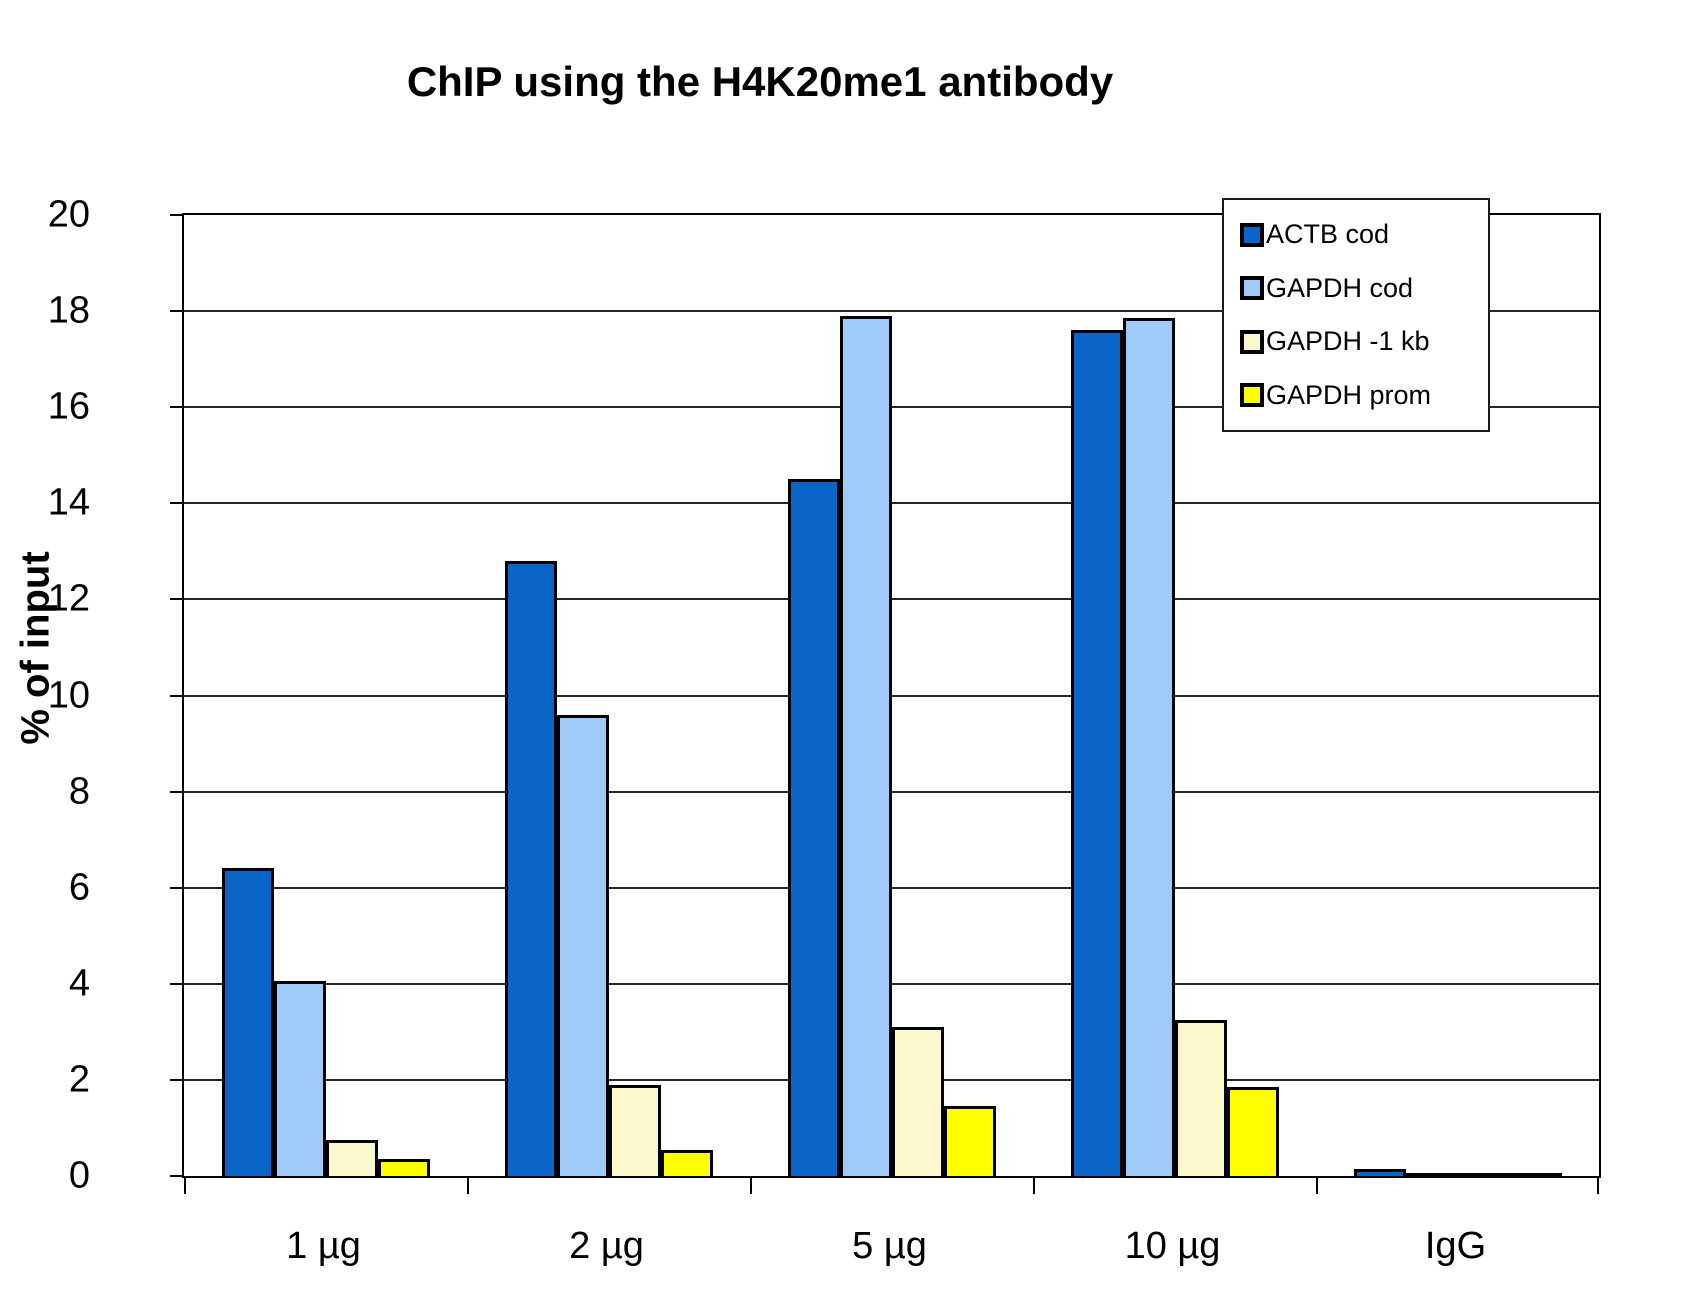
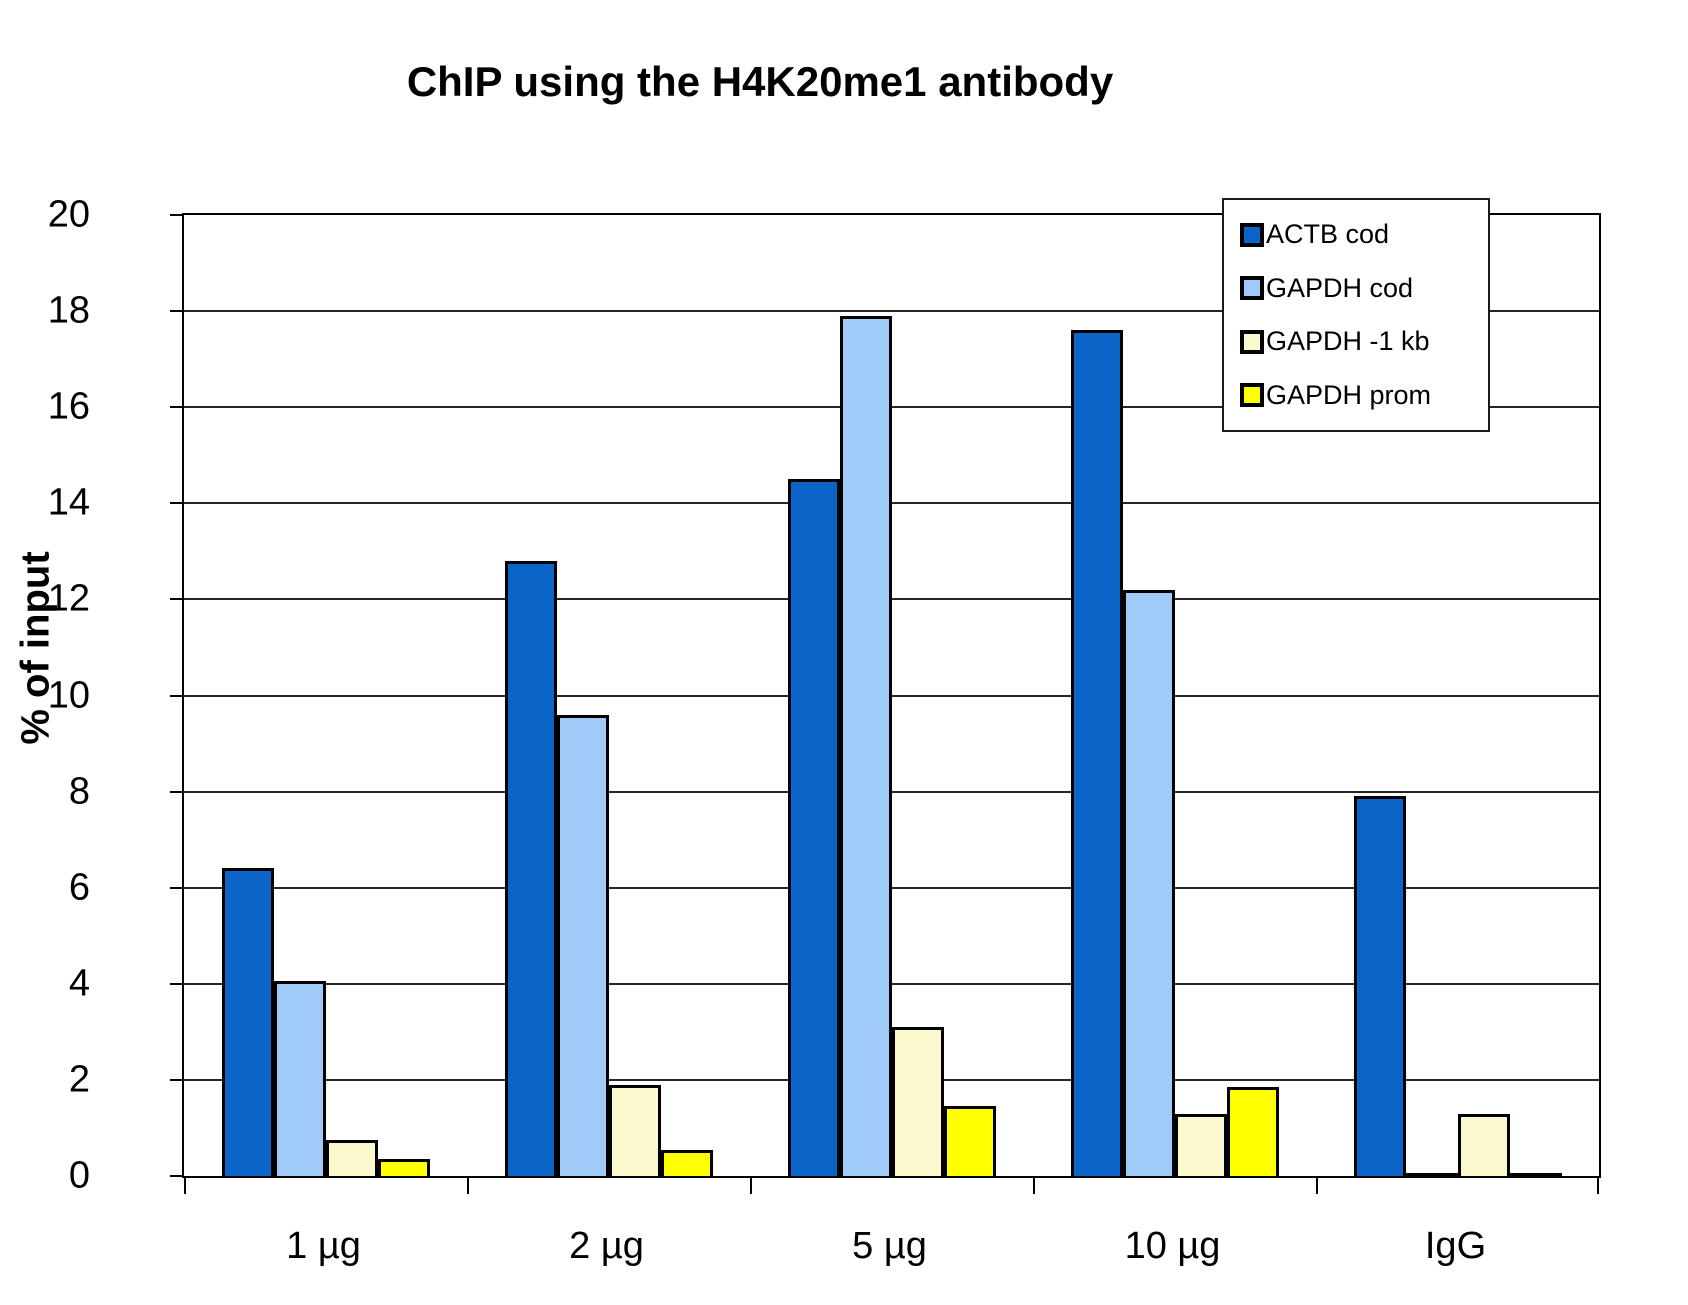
GAPDH cod/10 µg: 17.9 -> 12.2
GAPDH -1 kb/10 µg: 3.2 -> 1.3
ACTB cod/IgG: 0.1 -> 7.9
GAPDH -1 kb/IgG: 0.1 -> 1.3
